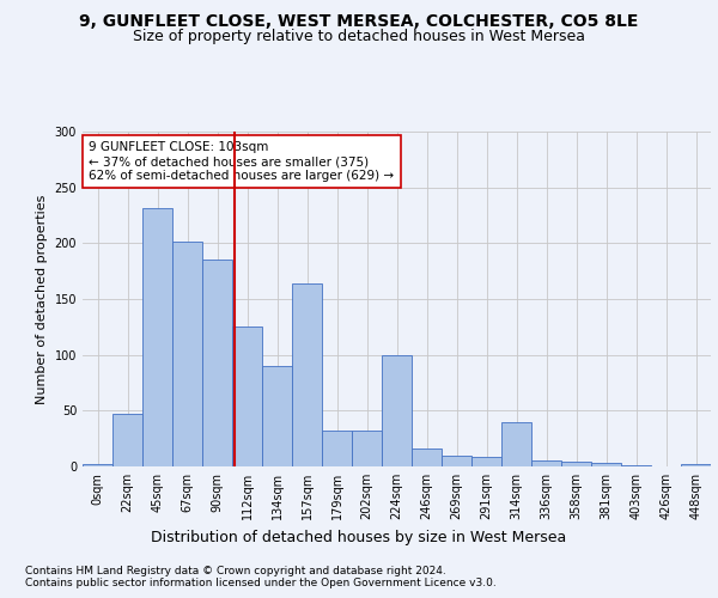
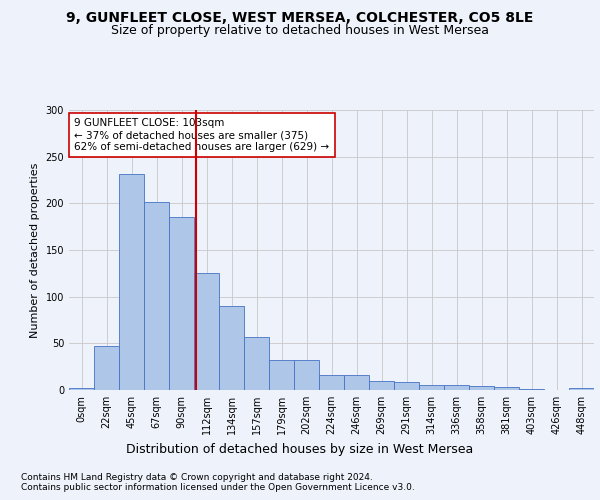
157sqm: 164 -> 57
224sqm: 100 -> 16
314sqm: 40 -> 5
